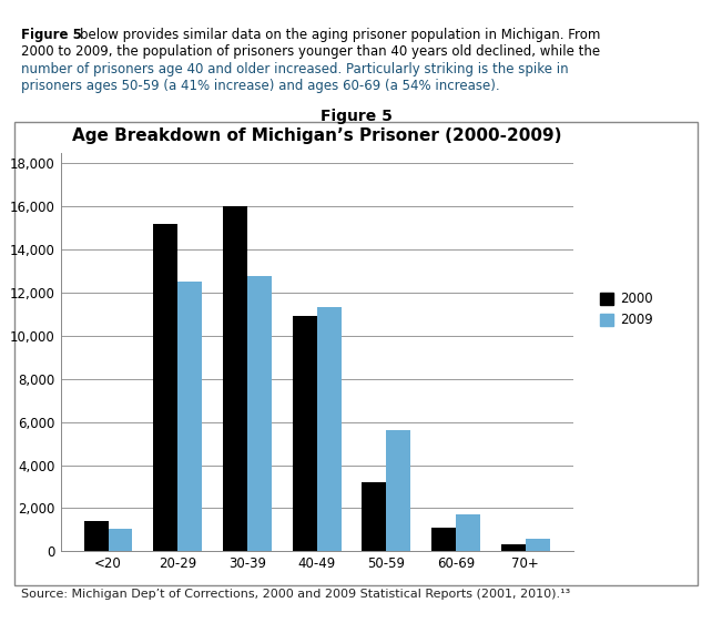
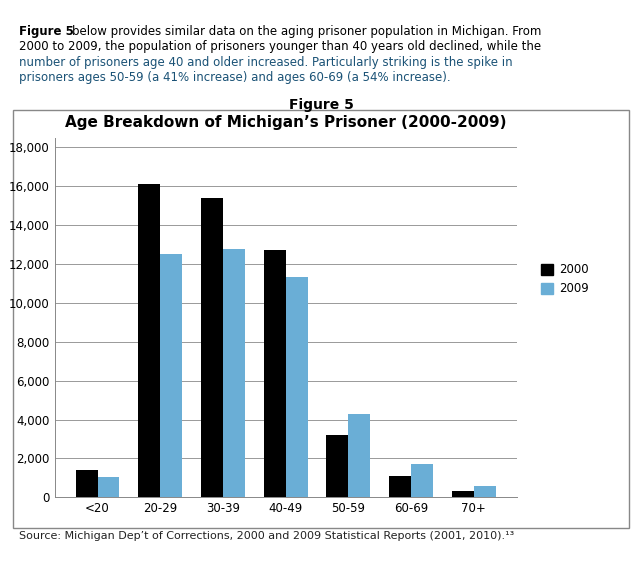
2000/20-29: 15,200 -> 16,100
2000/30-39: 16,000 -> 15,400
2000/40-49: 10,900 -> 12,700
2009/50-59: 5,600 -> 4,300
